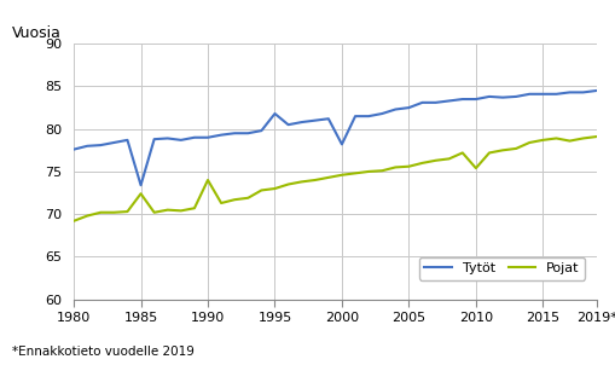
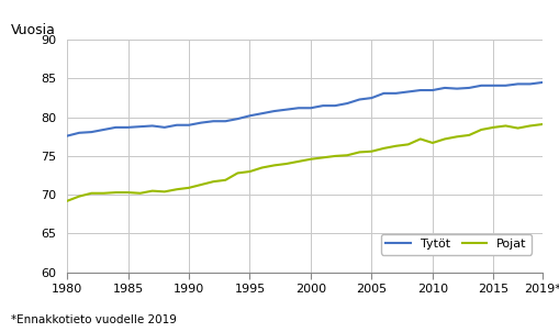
Tytöt/1985: 73.4 -> 78.7
Pojat/1985: 72.4 -> 70.3
Pojat/1990: 74.0 -> 70.9
Tytöt/1995: 81.8 -> 80.2
Tytöt/2000: 78.2 -> 81.2
Pojat/2010: 75.4 -> 76.7
